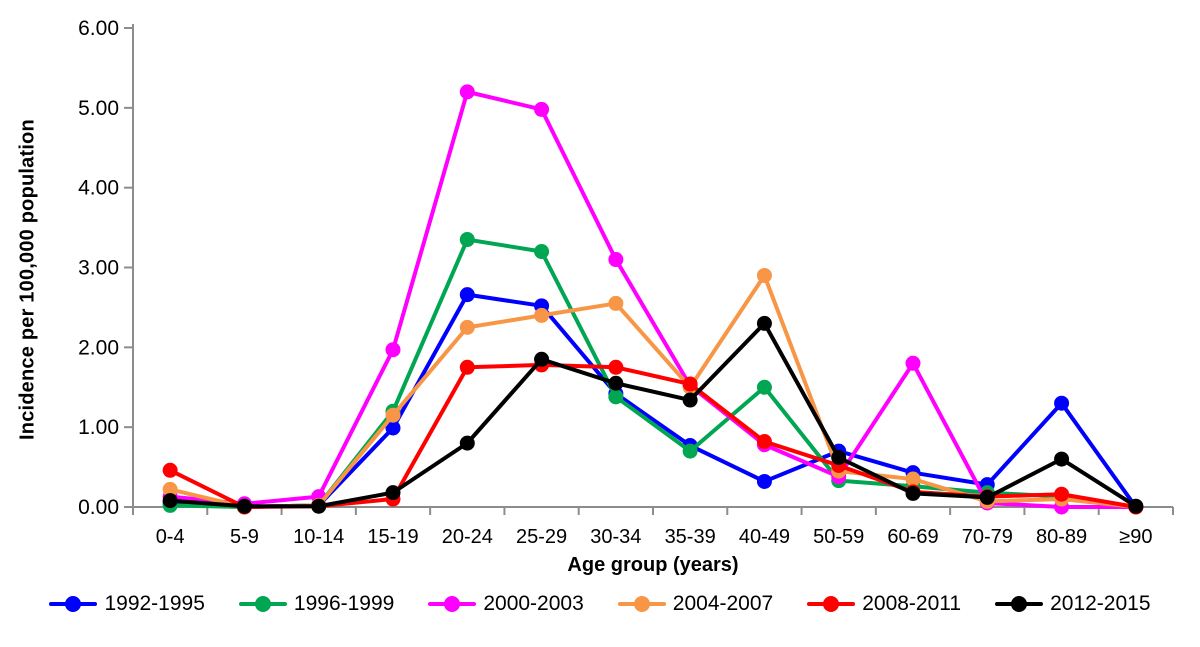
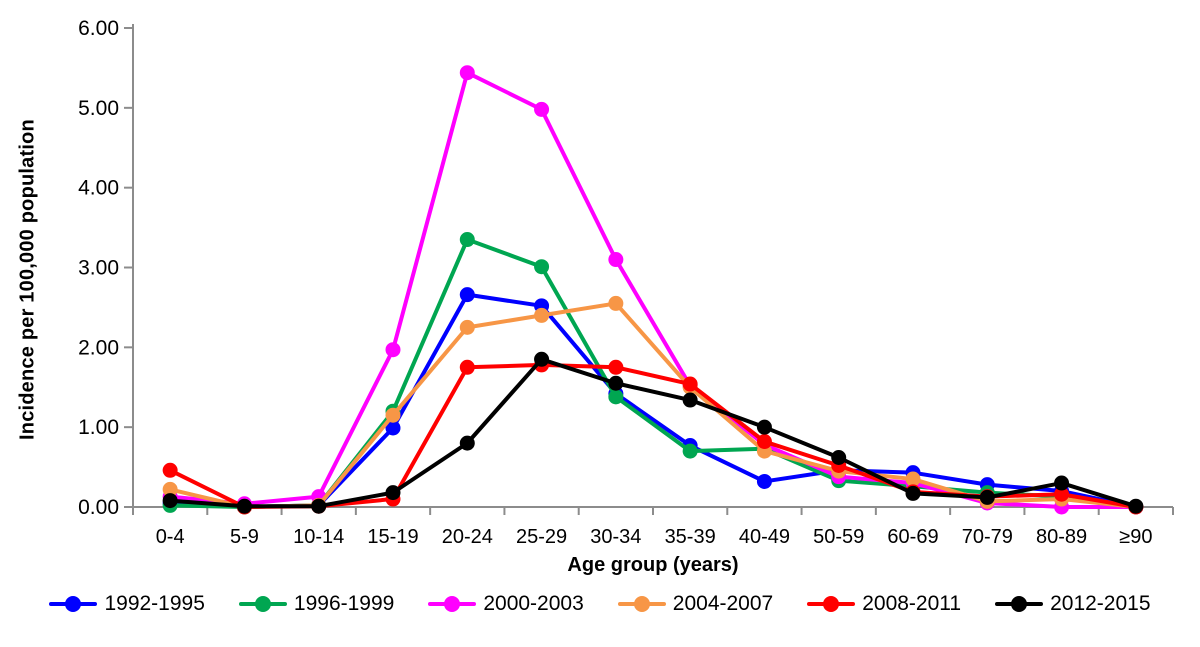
2000-2003/20-24: 5.2 -> 5.4
1996-1999/25-29: 3.2 -> 3.0
1996-1999/40-49: 1.5 -> 0.7
2004-2007/40-49: 2.9 -> 0.7
2012-2015/40-49: 2.3 -> 1.0
1992-1995/50-59: 0.7 -> 0.5
2000-2003/60-69: 1.8 -> 0.3
1992-1995/80-89: 1.3 -> 0.2
2012-2015/80-89: 0.6 -> 0.3
